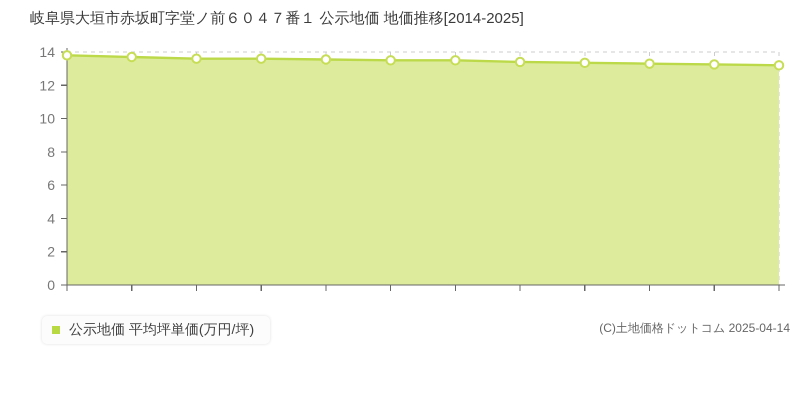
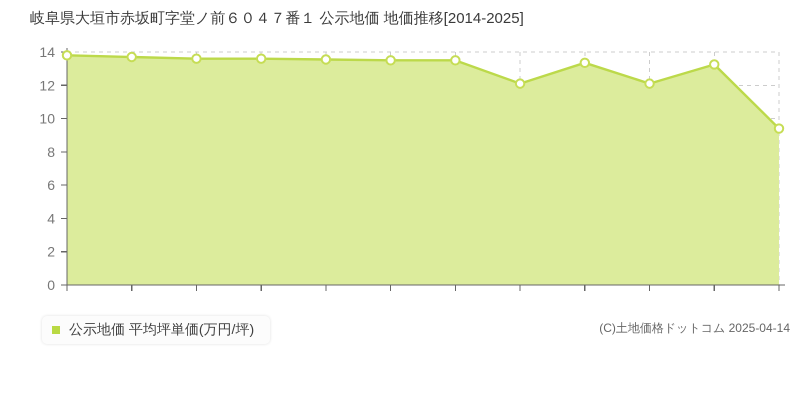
2021: 13.4 -> 12.1
2023: 13.3 -> 12.1
2025: 13.2 -> 9.4
